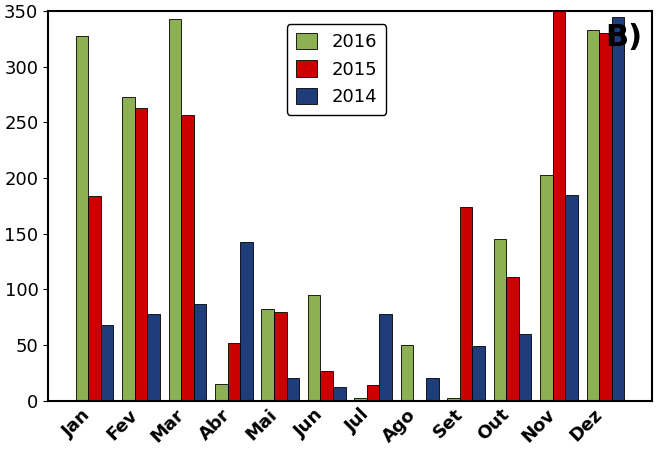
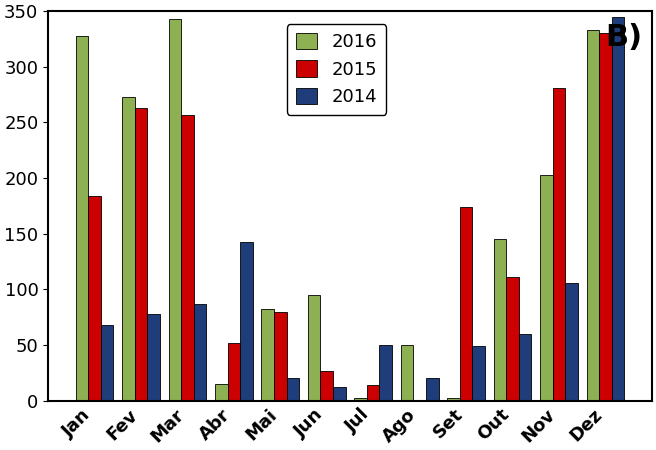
2014/Jul: 78 -> 50
2015/Nov: 350 -> 281
2014/Nov: 185 -> 106
